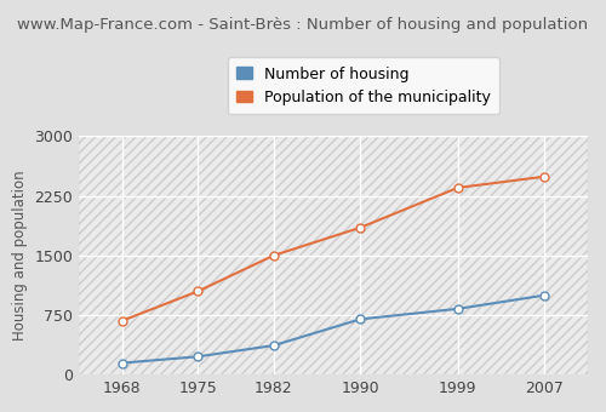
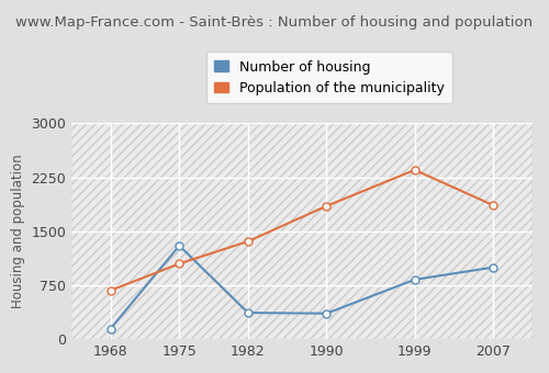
Number of housing/1975: 230 -> 1300
Population of the municipality/1982: 1500 -> 1360
Number of housing/1990: 700 -> 360
Population of the municipality/2007: 2490 -> 1860
